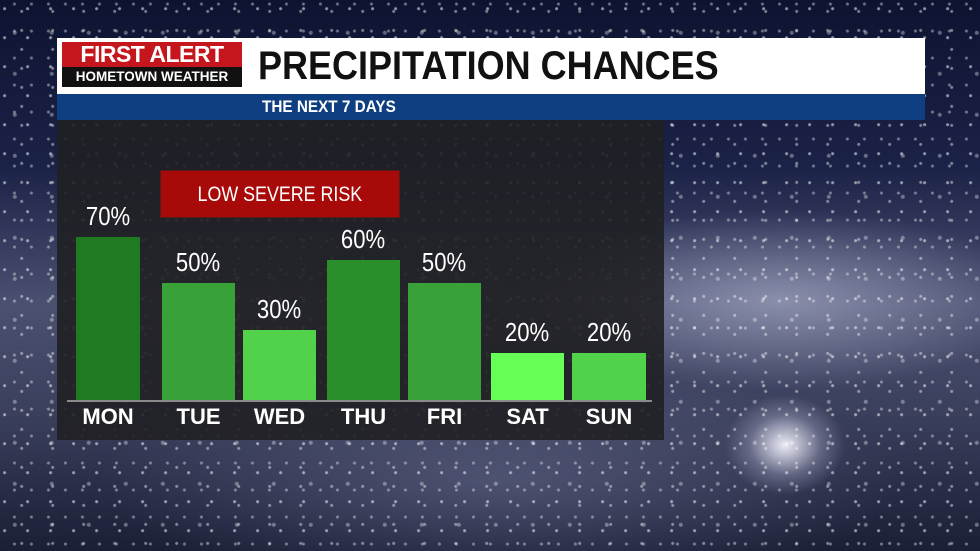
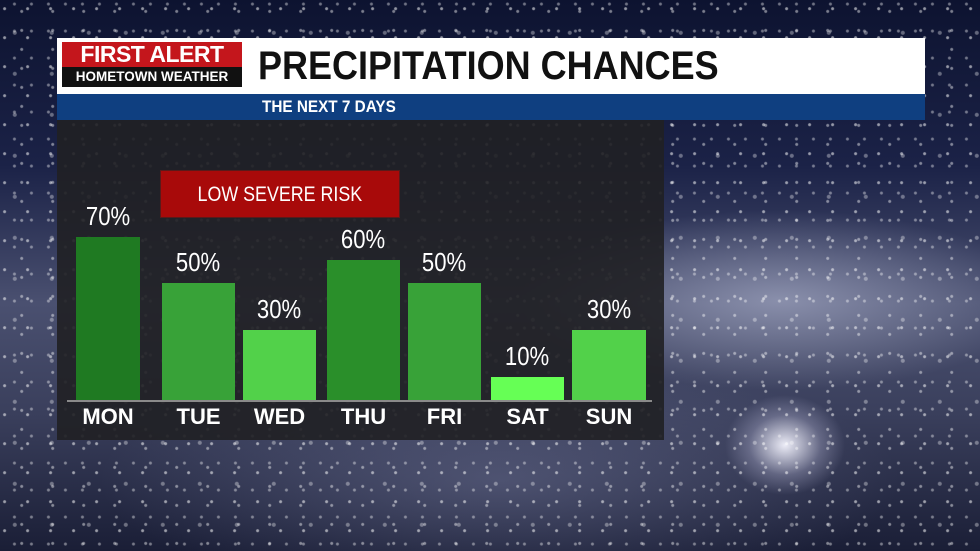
SAT: 20% -> 10%
SUN: 20% -> 30%
